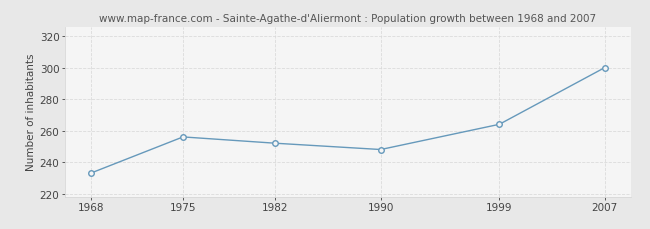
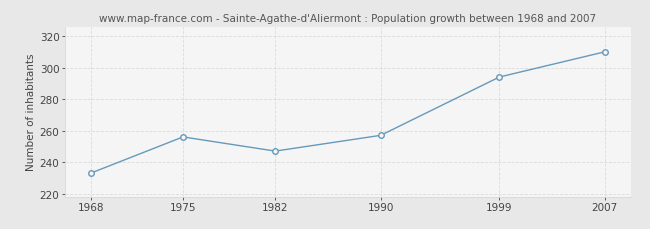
1982: 252 -> 247
1990: 248 -> 257
1999: 264 -> 294
2007: 300 -> 310
